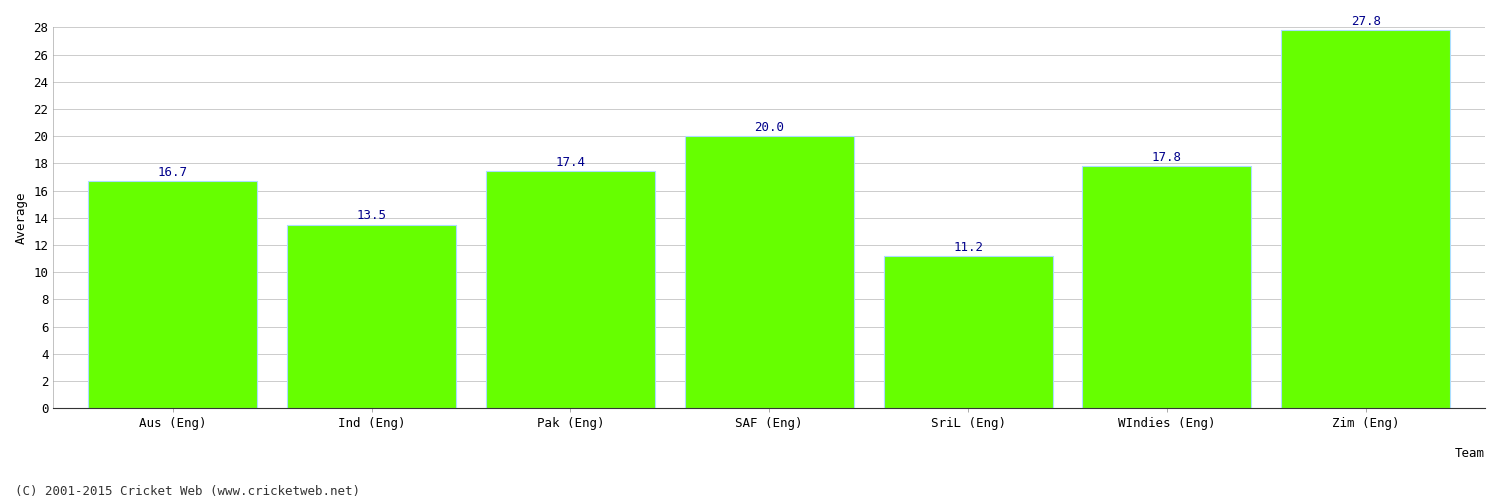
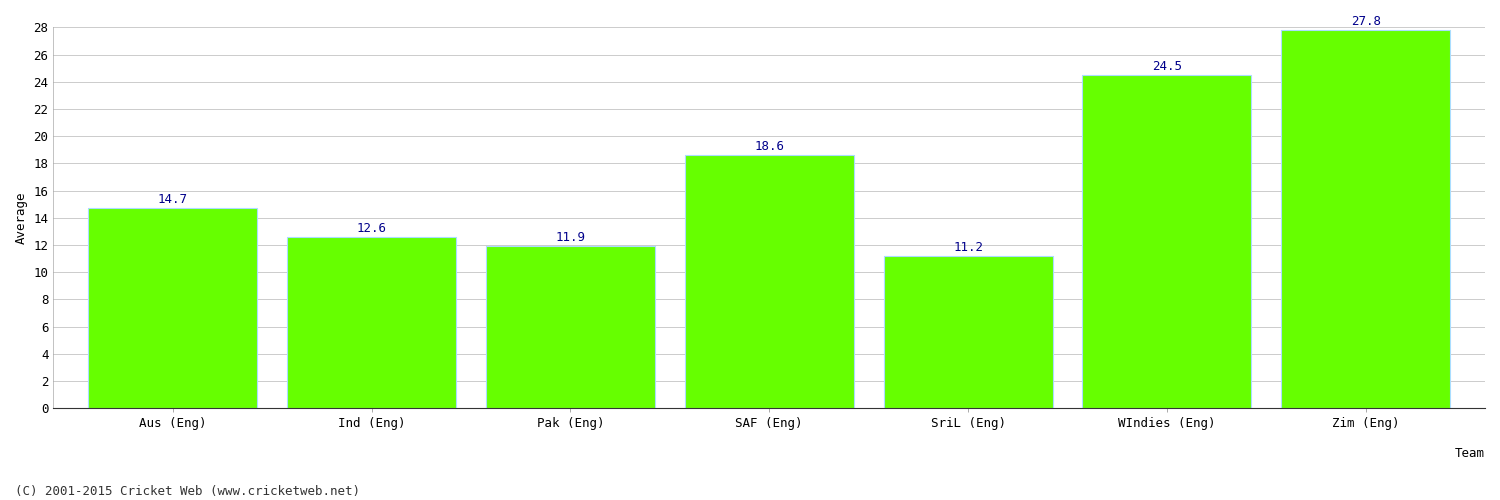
Aus (Eng): 16.7 -> 14.7
Ind (Eng): 13.5 -> 12.6
Pak (Eng): 17.4 -> 11.9
SAF (Eng): 20.0 -> 18.6
WIndies (Eng): 17.8 -> 24.5
